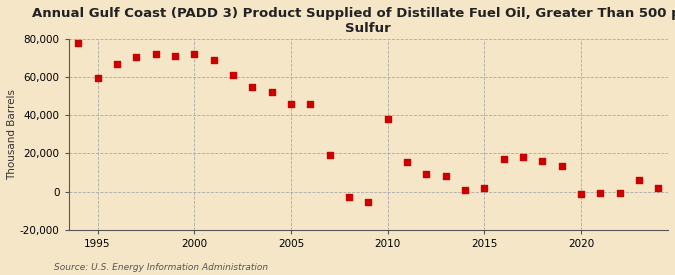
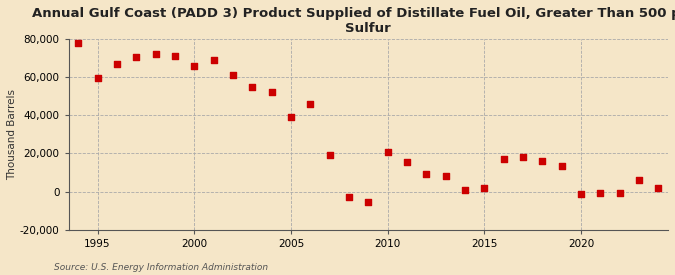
2000: 72,000 -> 66,000
2005: 46,000 -> 39,000
2010: 38,000 -> 21,000
